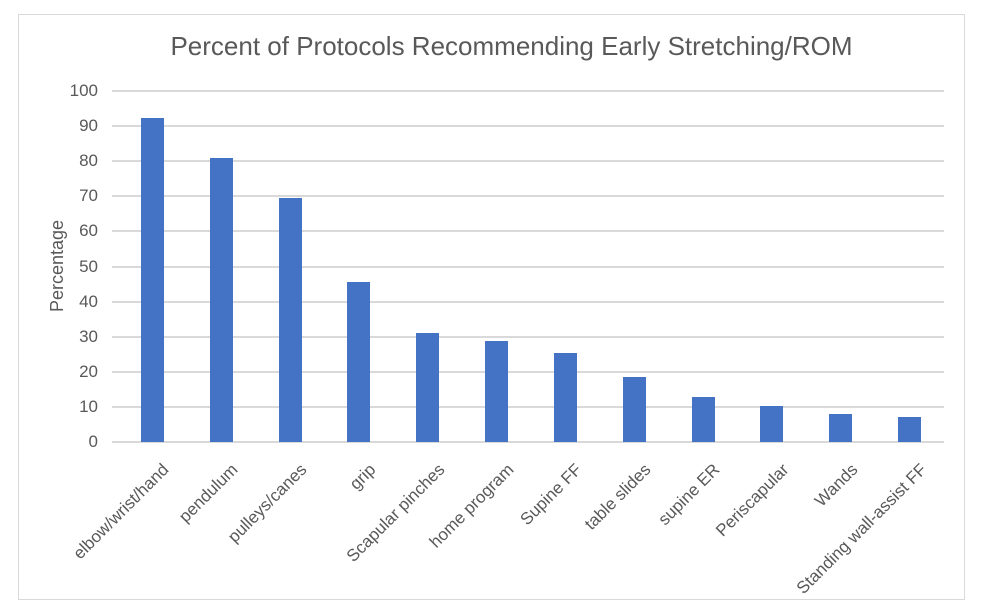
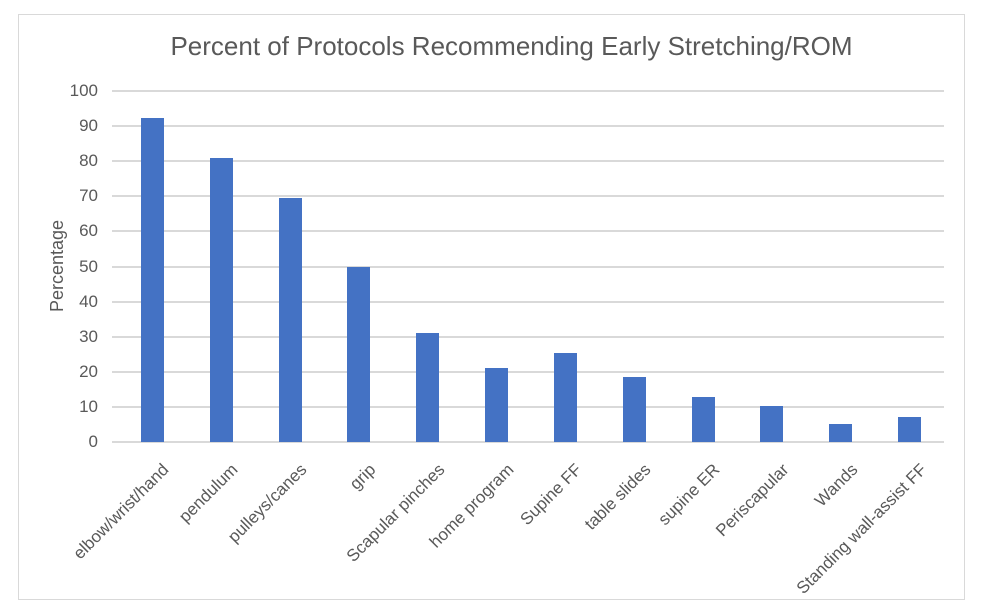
grip: 46 -> 50
home program: 29 -> 21
Wands: 8 -> 5
